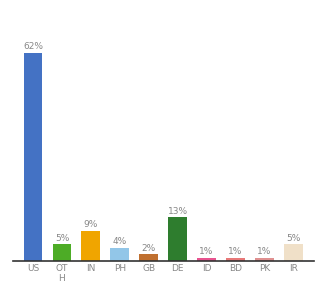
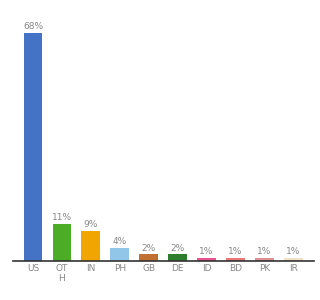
US: 62% -> 68%
OT H: 5% -> 11%
DE: 13% -> 2%
IR: 5% -> 1%
